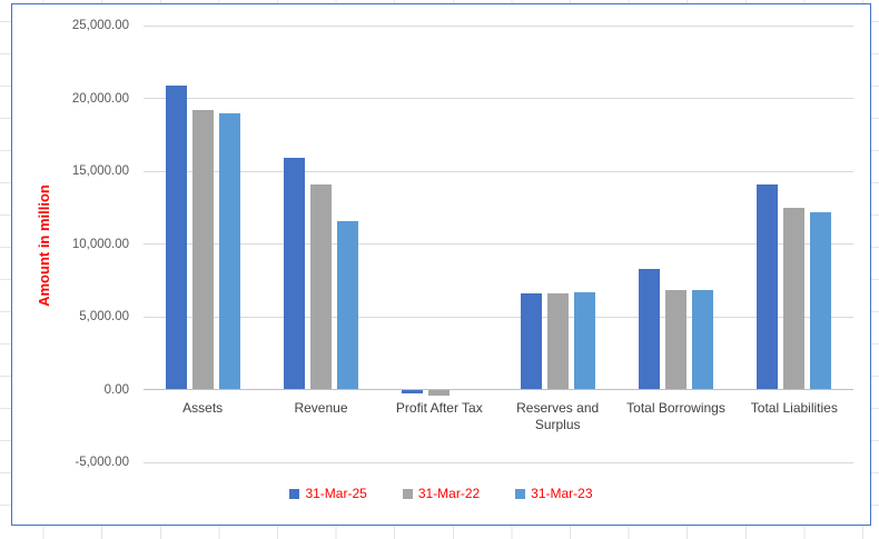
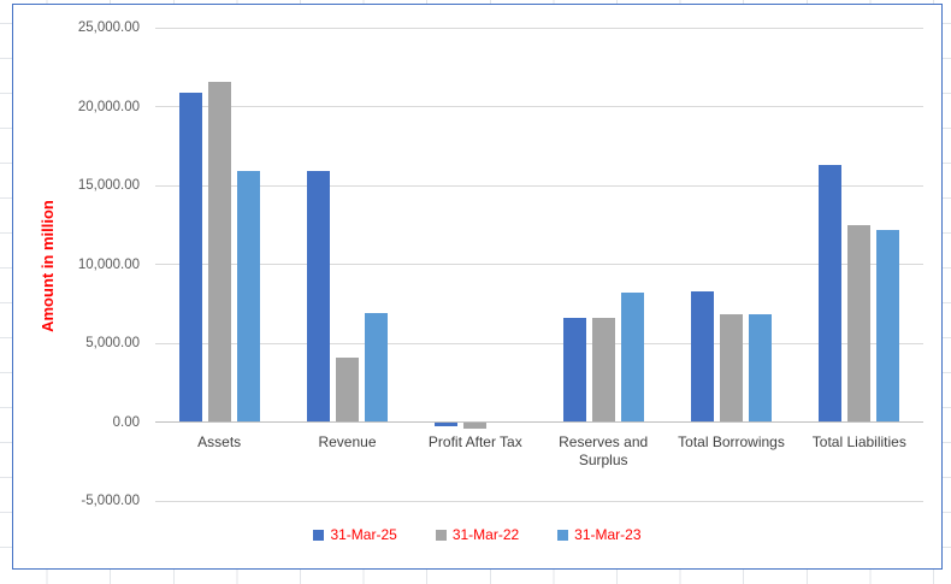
31-Mar-22/Assets: 19200 -> 21600
31-Mar-23/Assets: 19000 -> 15900
31-Mar-22/Revenue: 14000 -> 4100
31-Mar-23/Revenue: 11600 -> 6900
31-Mar-23/Reserves and Surplus: 6700 -> 8200
31-Mar-25/Total Liabilities: 14100 -> 16300
